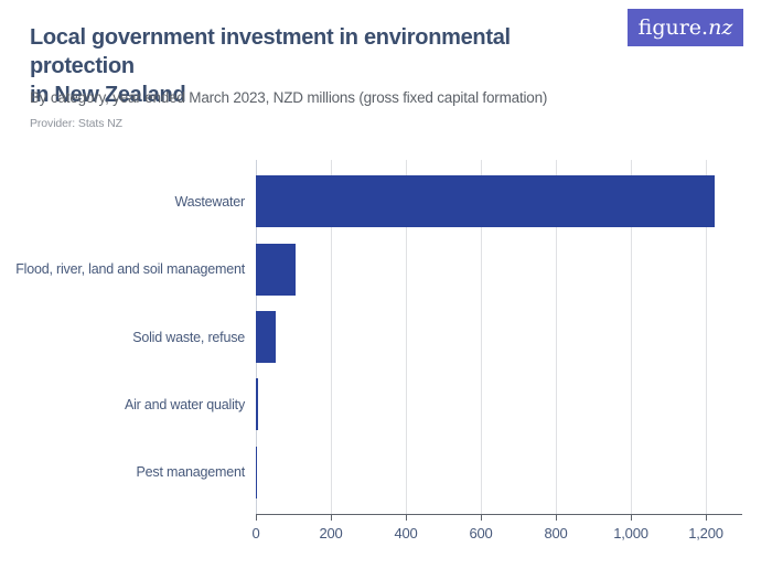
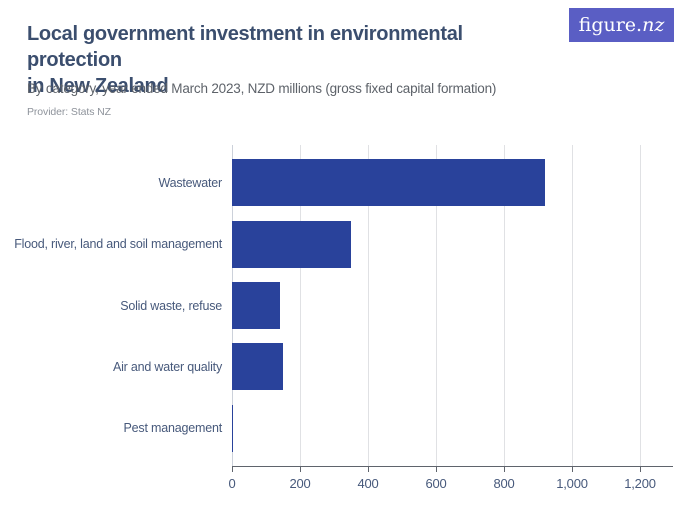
Wastewater: 1220 -> 920
Flood, river, land and soil management: 110 -> 350
Solid waste, refuse: 50 -> 140
Air and water quality: 10 -> 150
